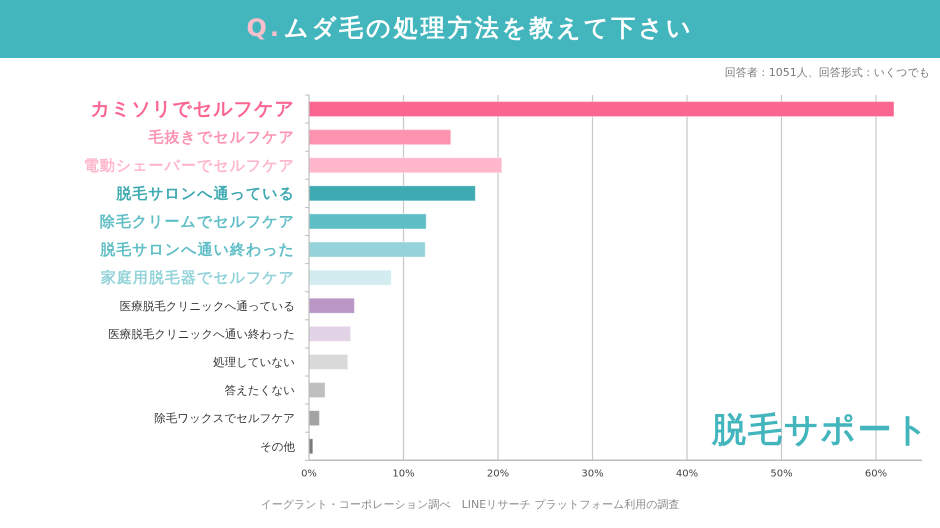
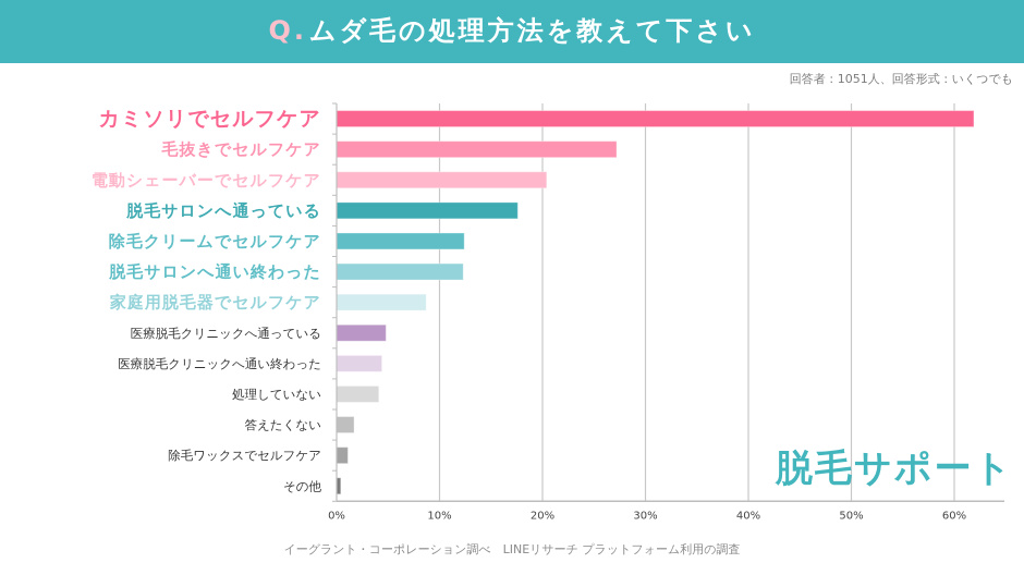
毛抜きでセルフケア: 15% -> 27%
